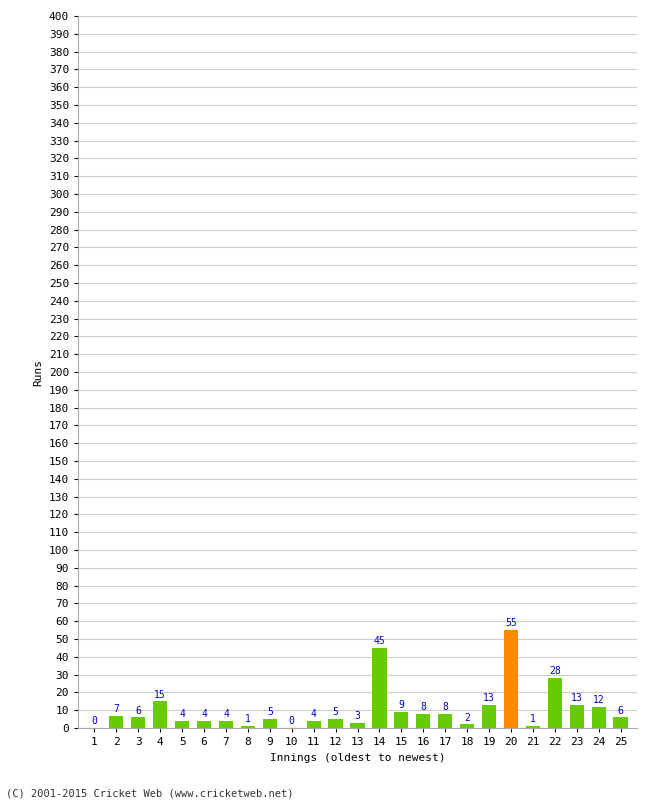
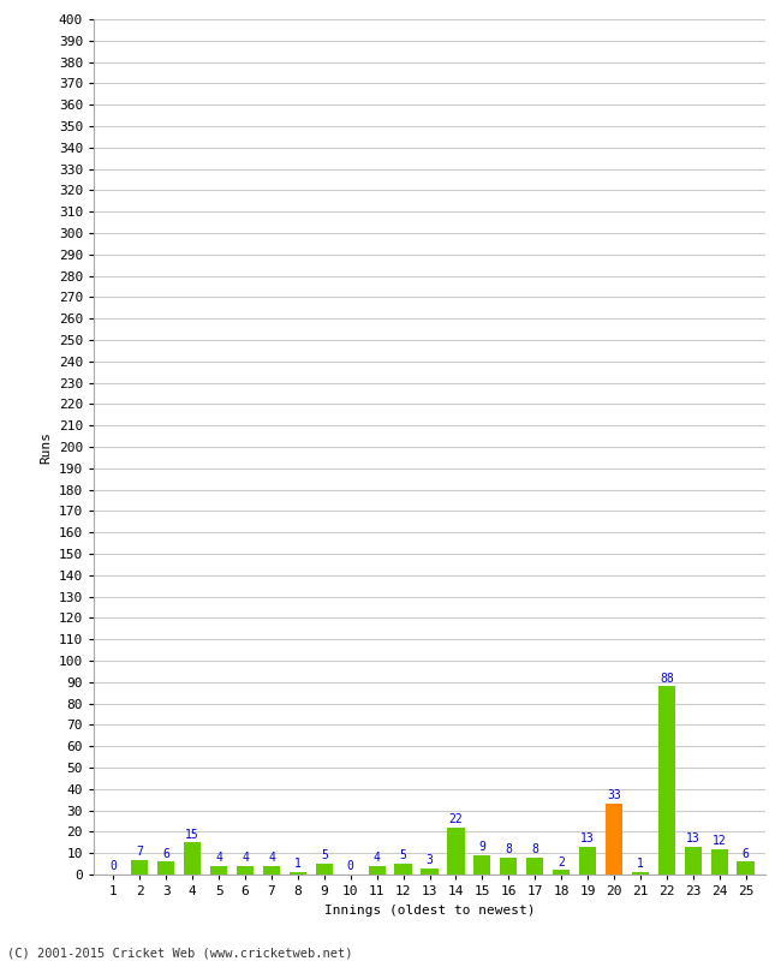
14: 45 -> 22
20: 55 -> 33
22: 28 -> 88
